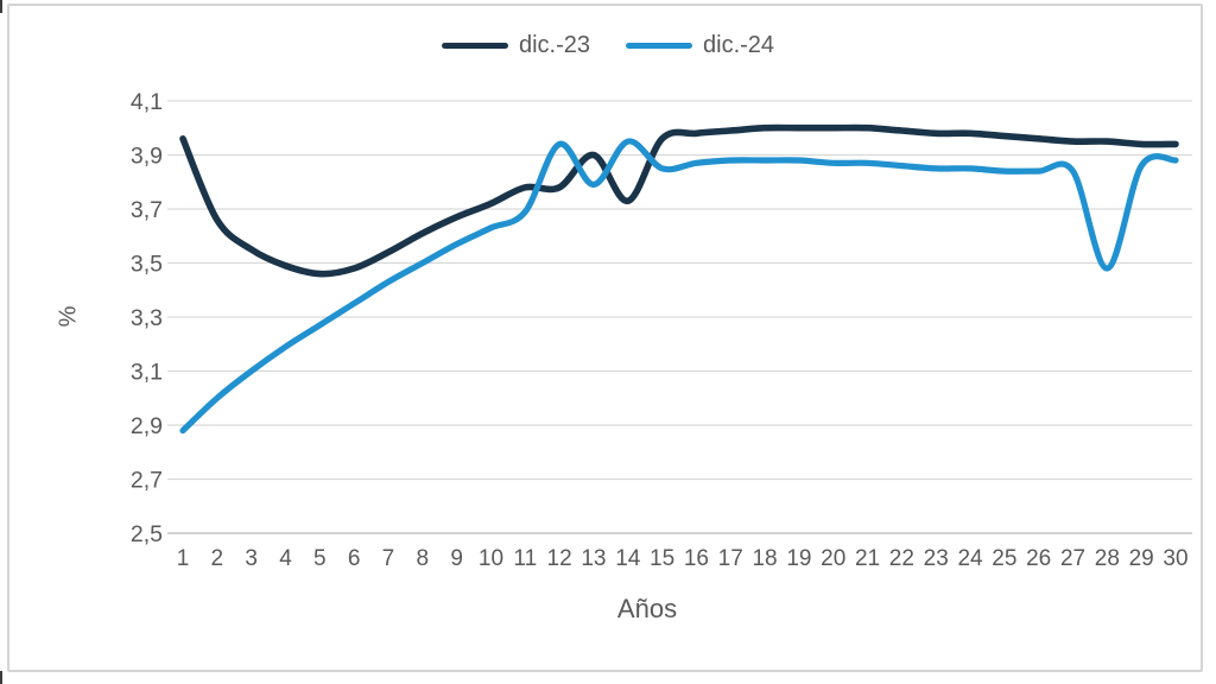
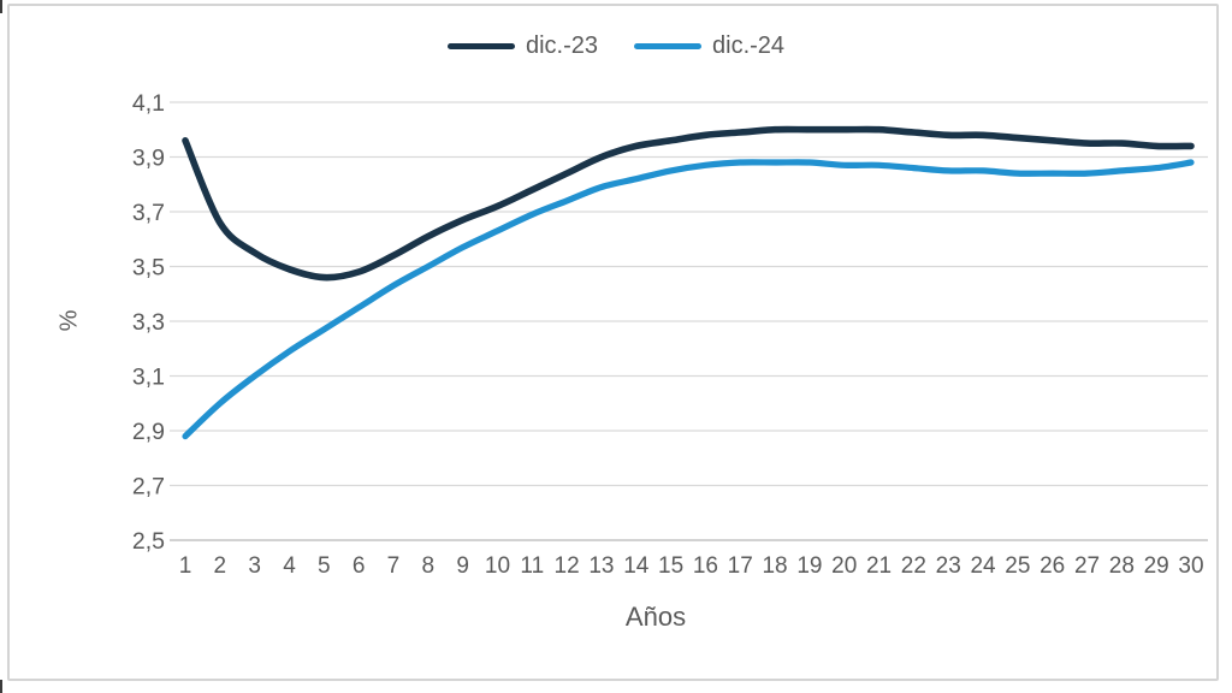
dic.-23/12: 3,78 -> 3,84
dic.-24/12: 3,94 -> 3,74
dic.-23/14: 3,73 -> 3,94
dic.-24/14: 3,95 -> 3,82
dic.-24/28: 3,48 -> 3,85
